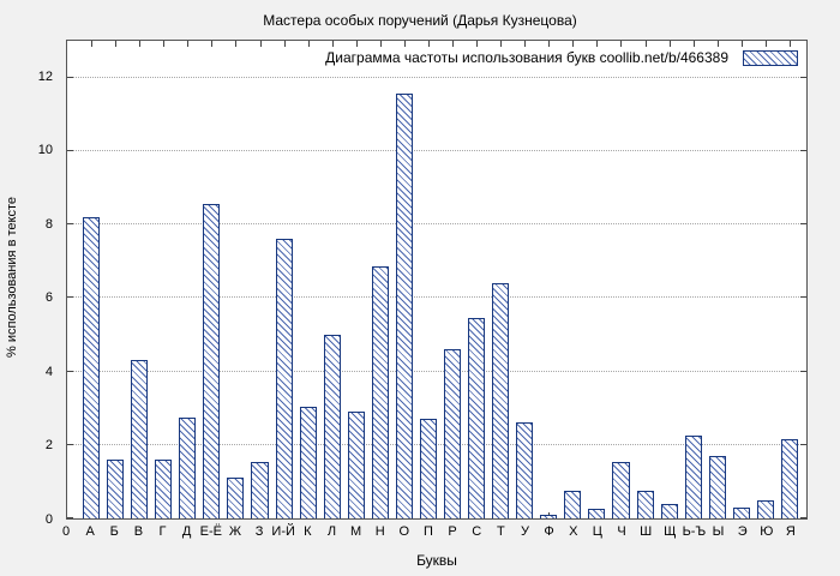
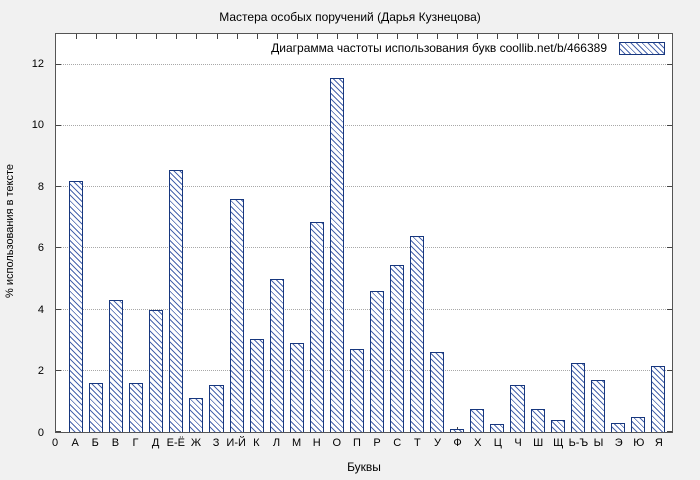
Д: 2.8 -> 4.0
